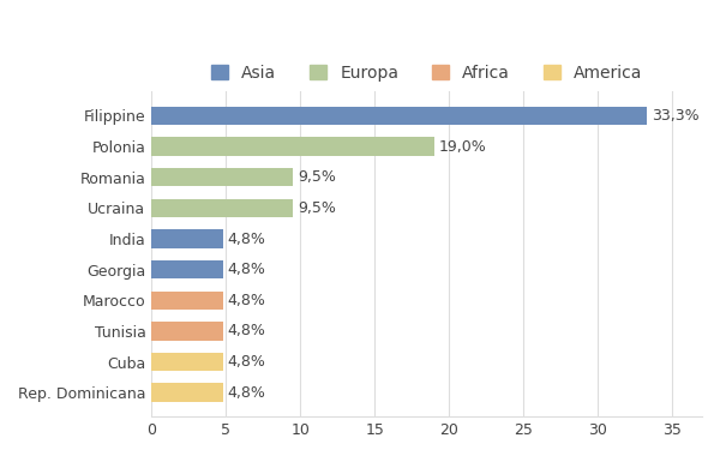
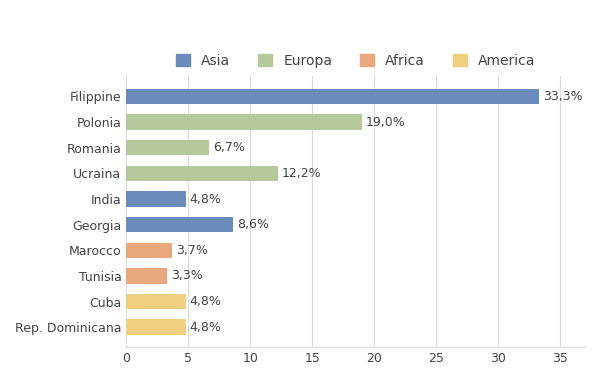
Romania: 9,5% -> 6,7%
Ucraina: 9,5% -> 12,2%
Georgia: 4,8% -> 8,6%
Marocco: 4,8% -> 3,7%
Tunisia: 4,8% -> 3,3%
